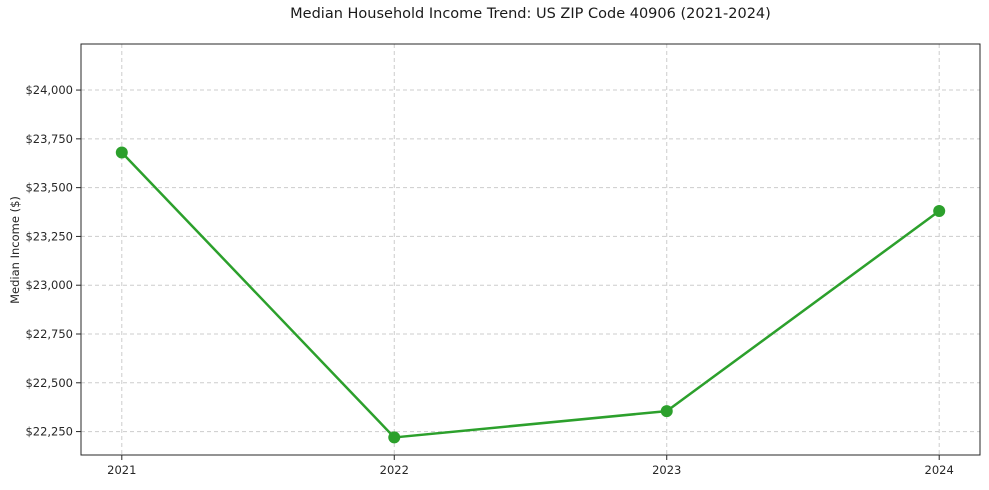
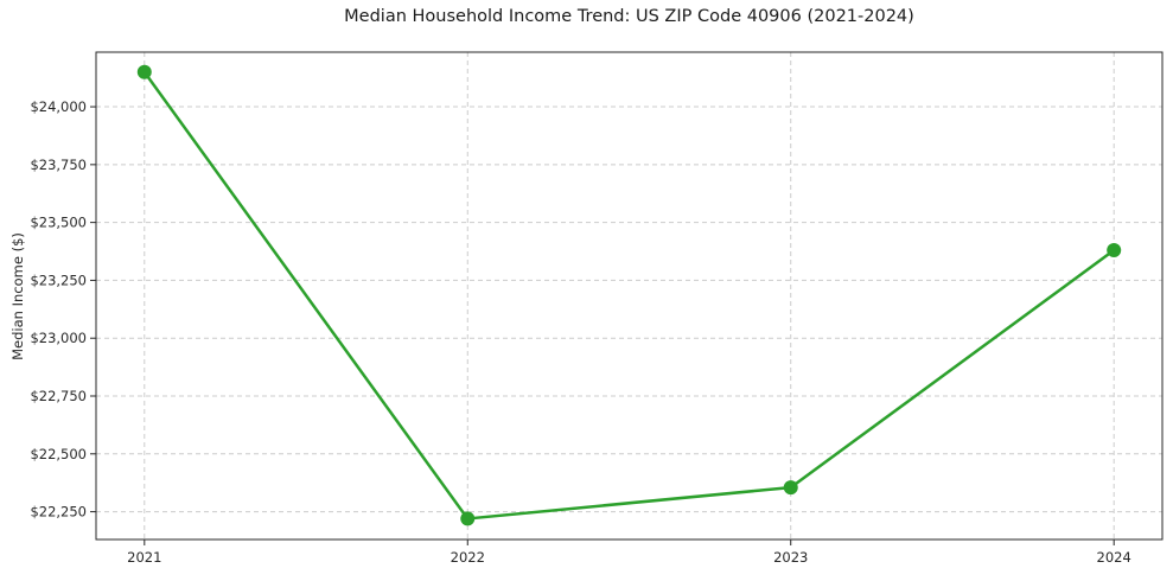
2021: $23680 -> $24150
